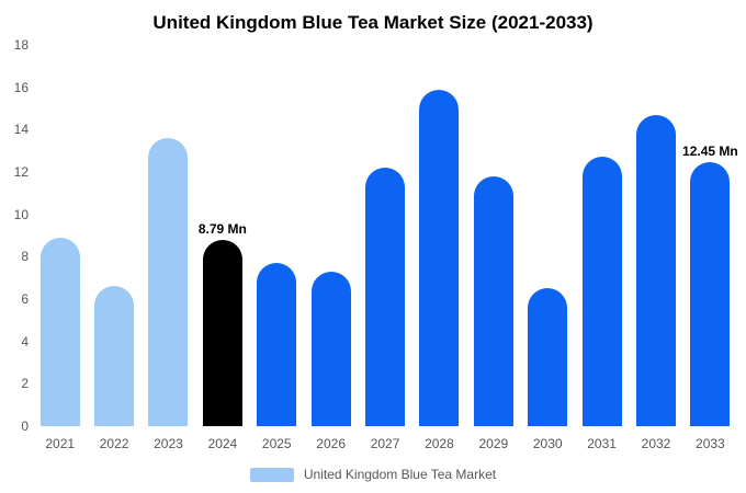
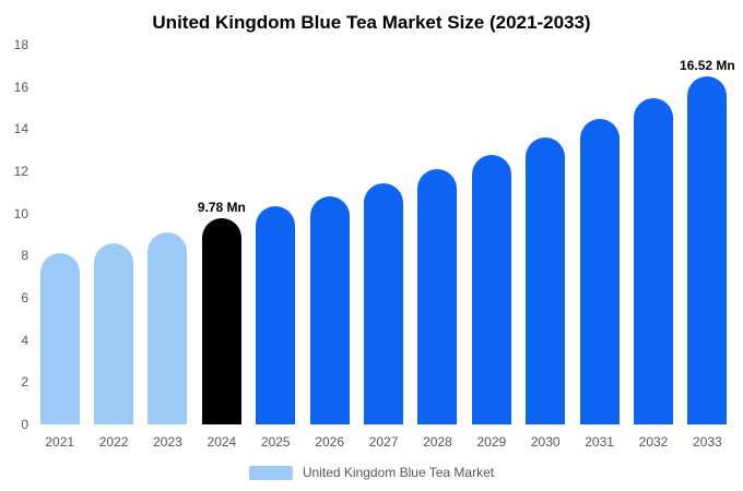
2021: 8.9 -> 8.1
2022: 6.6 -> 8.6
2023: 13.6 -> 9.1
2024: 8.79 -> 9.78
2025: 7.7 -> 10.3
2026: 7.3 -> 10.8
2027: 12.2 -> 11.4
2028: 15.9 -> 12.1
2029: 11.8 -> 12.8
2030: 6.5 -> 13.6
2031: 12.7 -> 14.5
2032: 14.7 -> 15.4
2033: 12.45 -> 16.52
